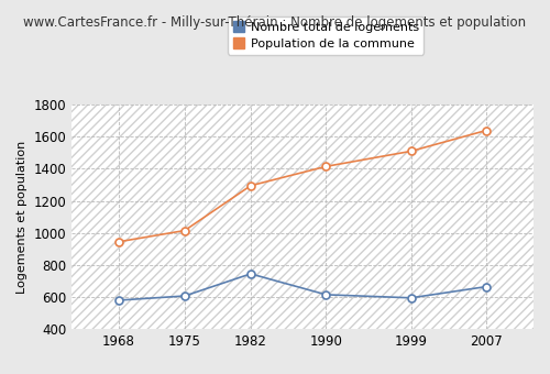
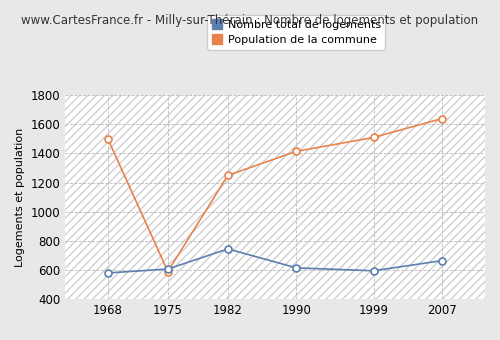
Population de la commune/1968: 940 -> 1500
Population de la commune/1975: 1020 -> 590
Population de la commune/1982: 1300 -> 1250
